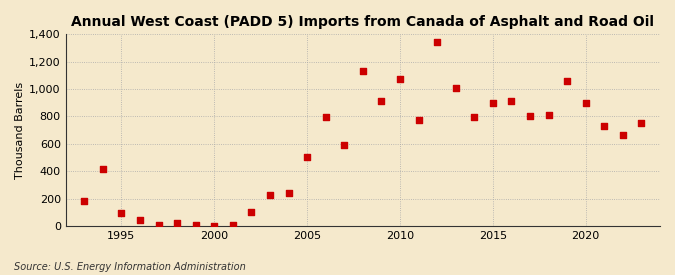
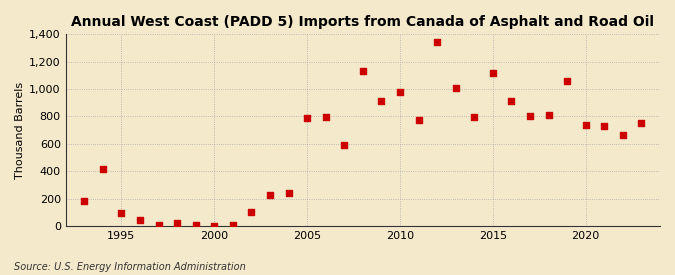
2005: 500 -> 790
2010: 1,080 -> 980
2015: 900 -> 1,120
2020: 900 -> 740
